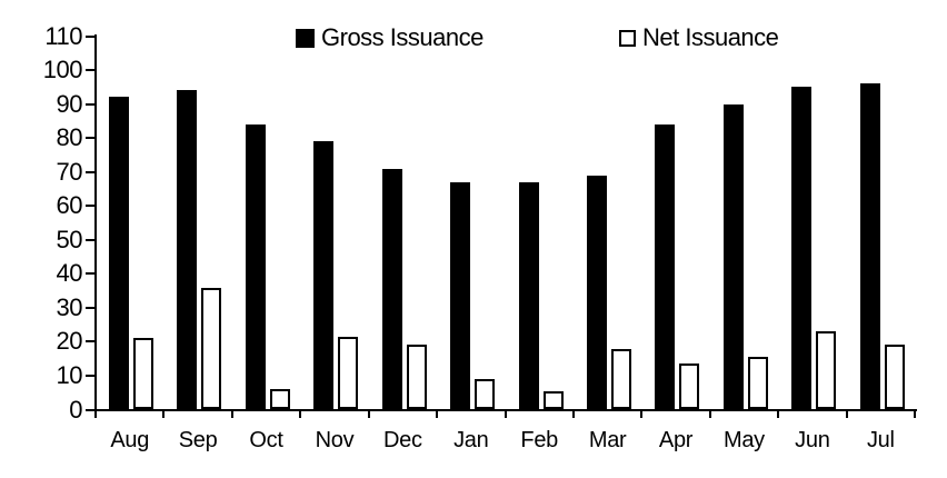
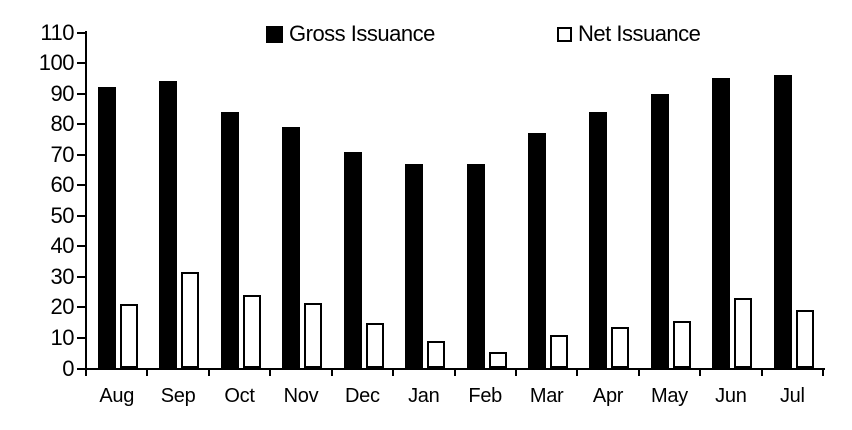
Net Issuance/Sep: 36 -> 32
Net Issuance/Oct: 6 -> 24
Net Issuance/Dec: 19 -> 15
Gross Issuance/Mar: 69 -> 77
Net Issuance/Mar: 18 -> 11
